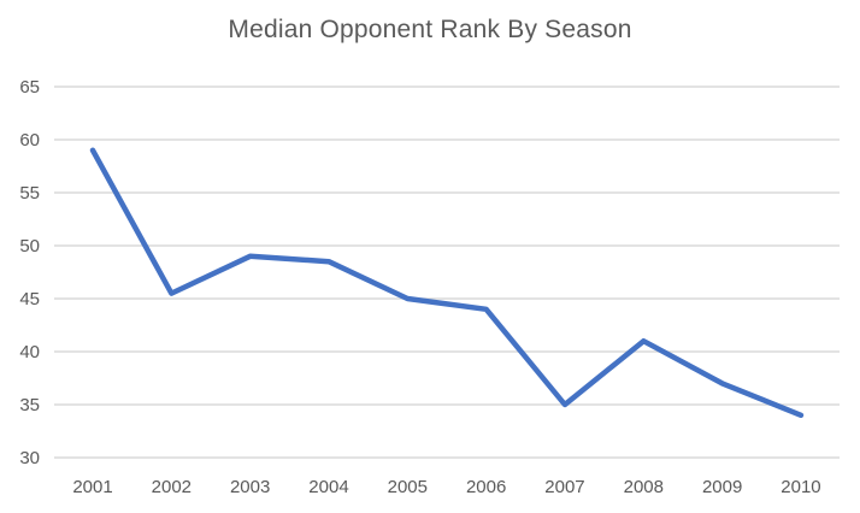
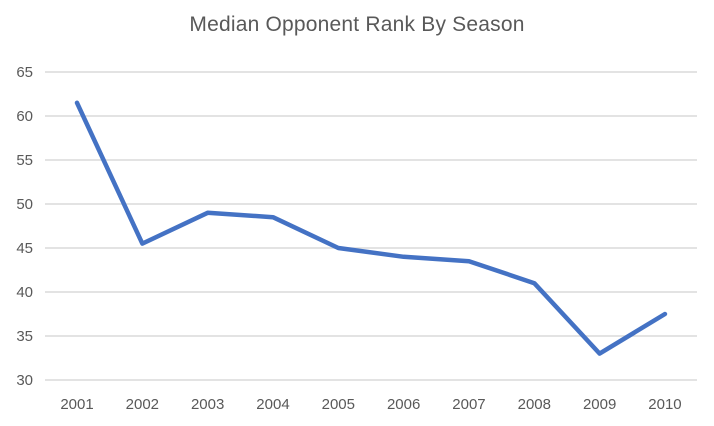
2001: 59 -> 62
2007: 35 -> 44
2009: 37 -> 33
2010: 34 -> 38
